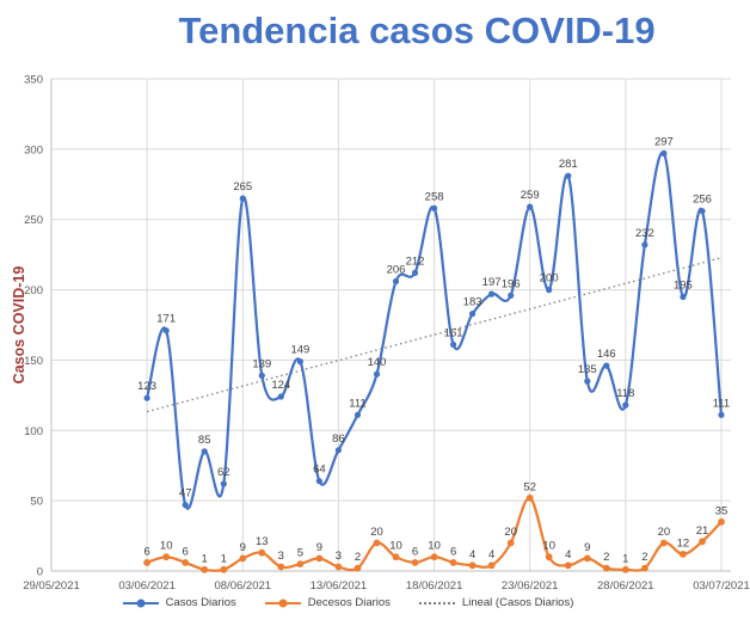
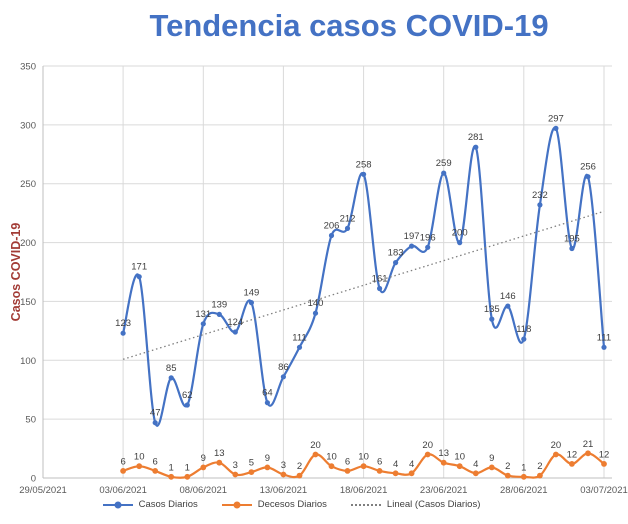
Casos Diarios/08/06/2021: 265 -> 131
Decesos Diarios/23/06/2021: 52 -> 13
Decesos Diarios/03/07/2021: 35 -> 12
